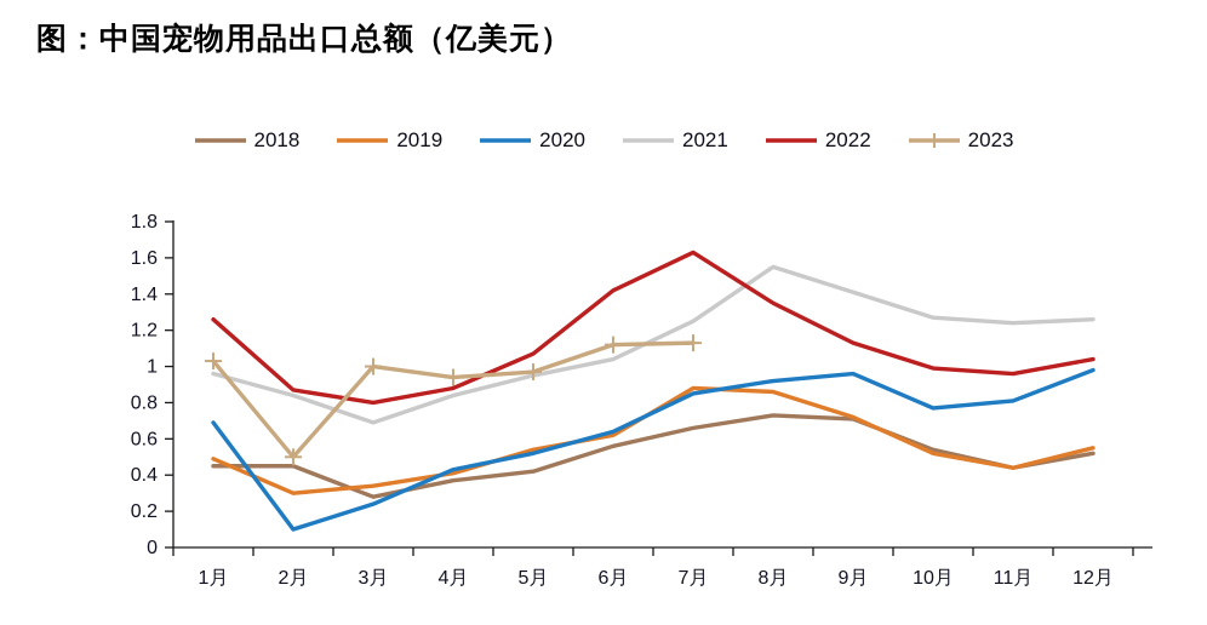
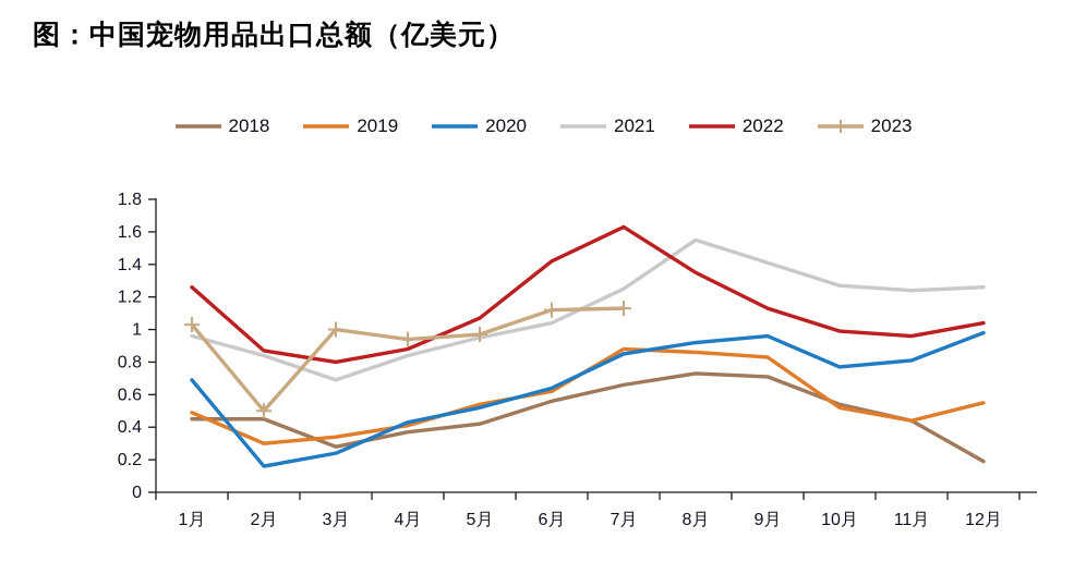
2020/2月: 0.10 -> 0.16
2019/9月: 0.72 -> 0.83
2018/12月: 0.52 -> 0.19
